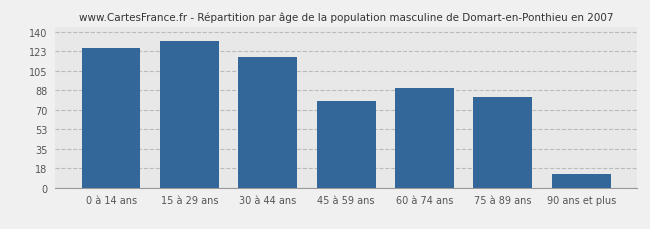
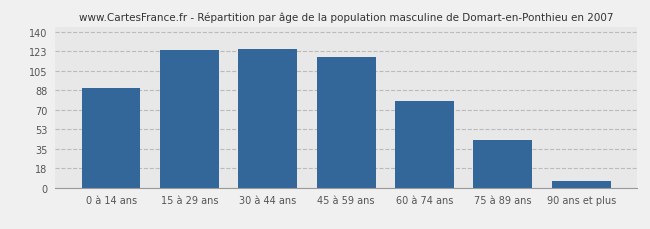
0 à 14 ans: 126 -> 90
15 à 29 ans: 132 -> 124
30 à 44 ans: 118 -> 125
45 à 59 ans: 78 -> 118
60 à 74 ans: 90 -> 78
75 à 89 ans: 82 -> 43
90 ans et plus: 12 -> 6
